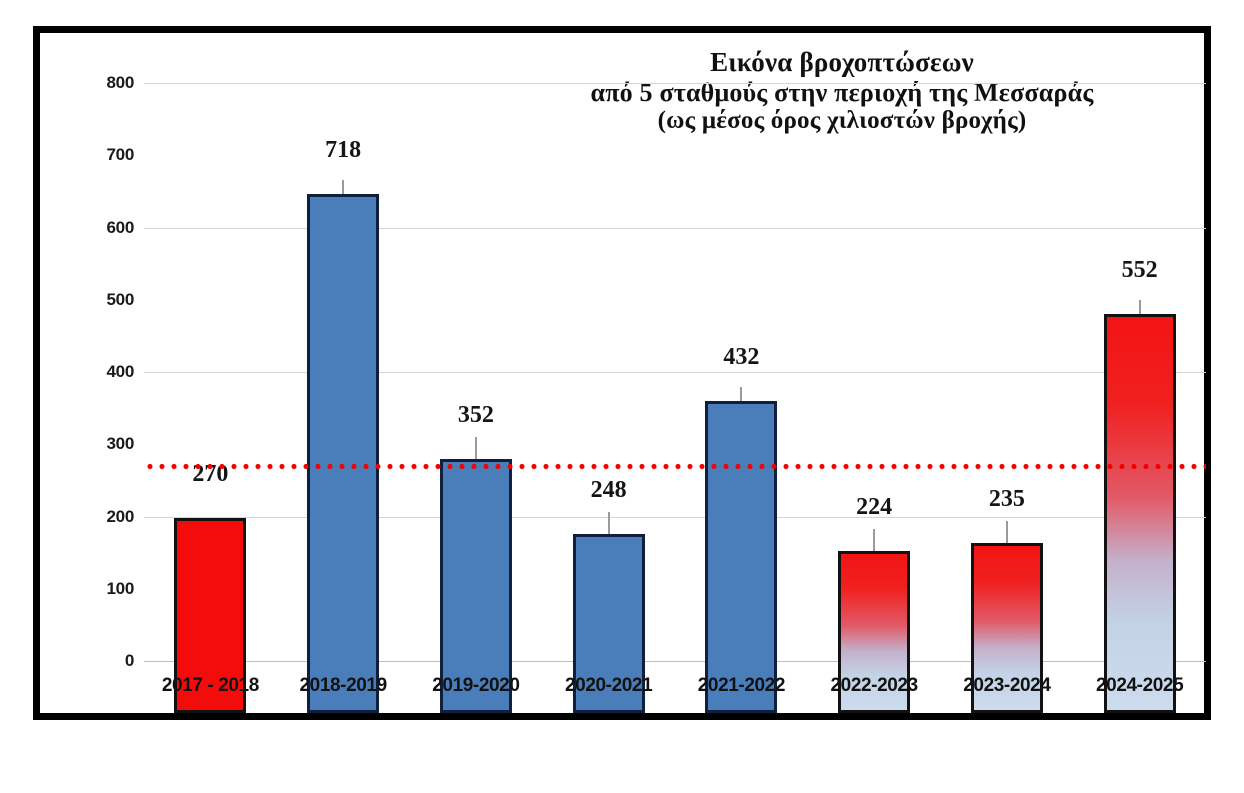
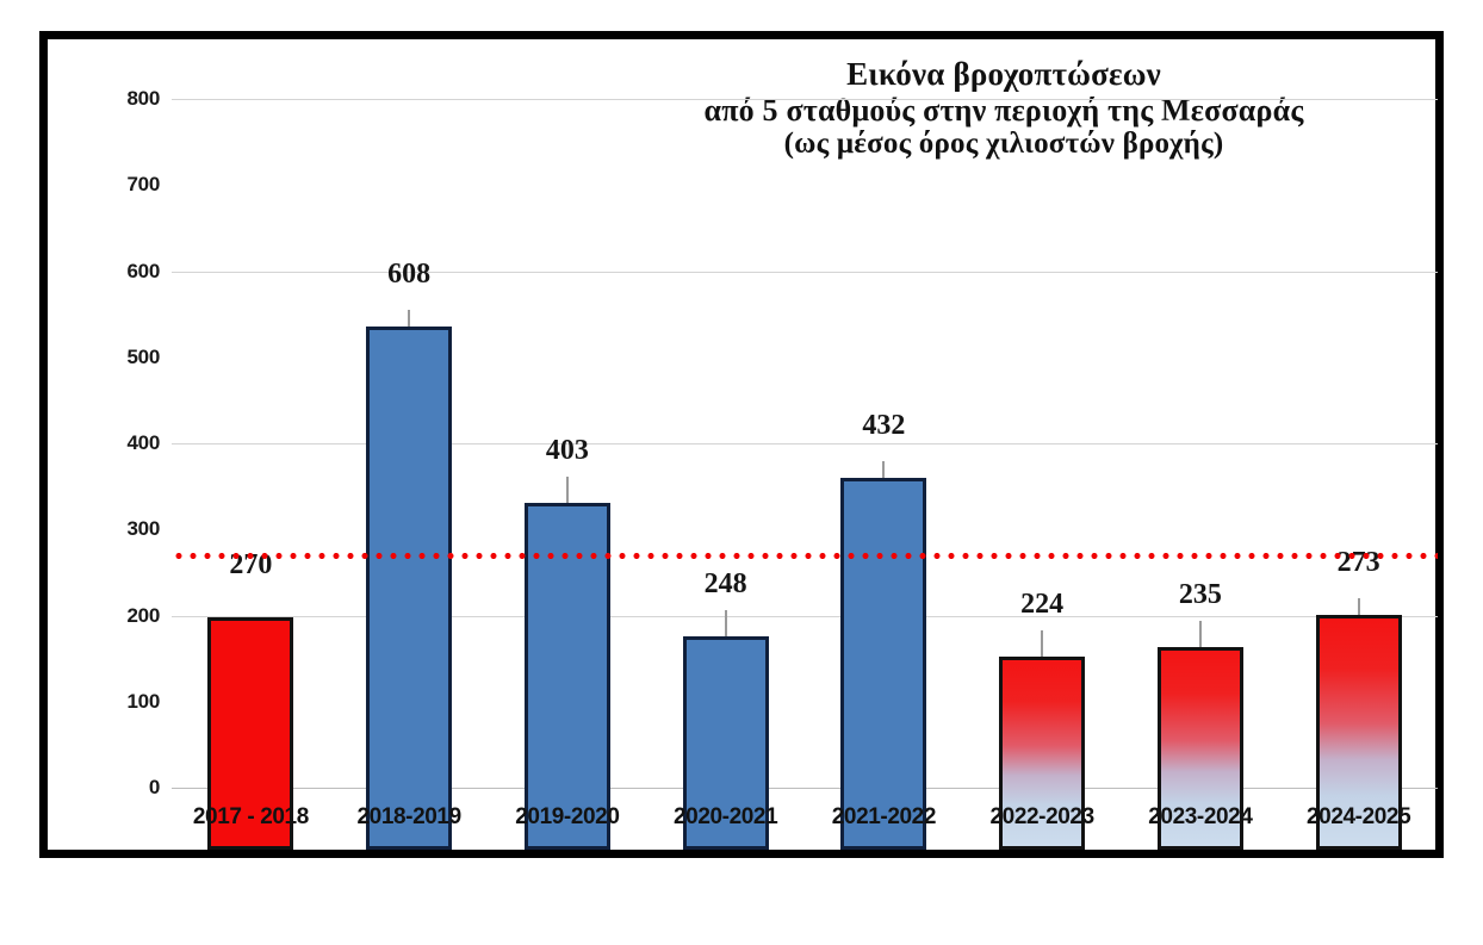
2018-2019: 718 -> 608
2019-2020: 352 -> 403
2024-2025: 552 -> 273
